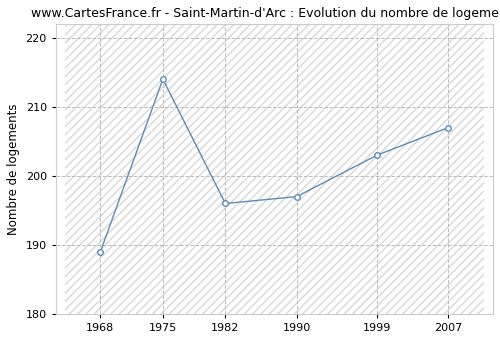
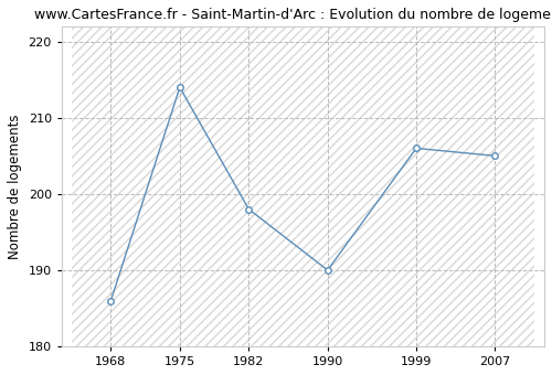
1968: 189 -> 186
1982: 196 -> 198
1990: 197 -> 190
1999: 203 -> 206
2007: 207 -> 205
